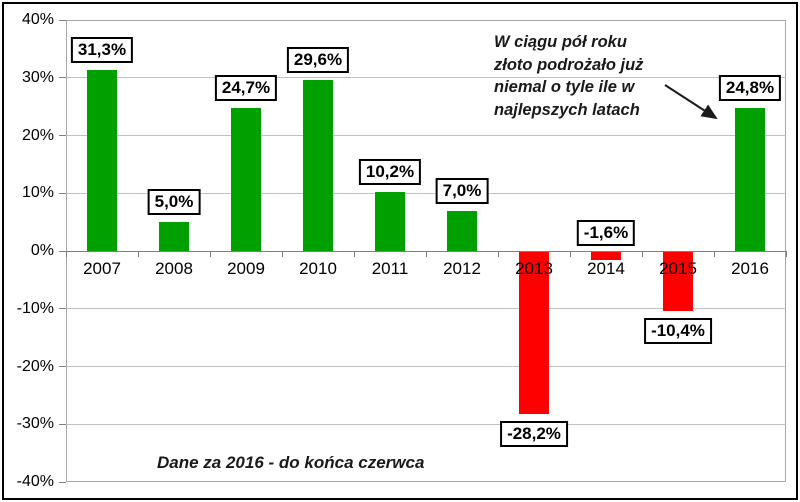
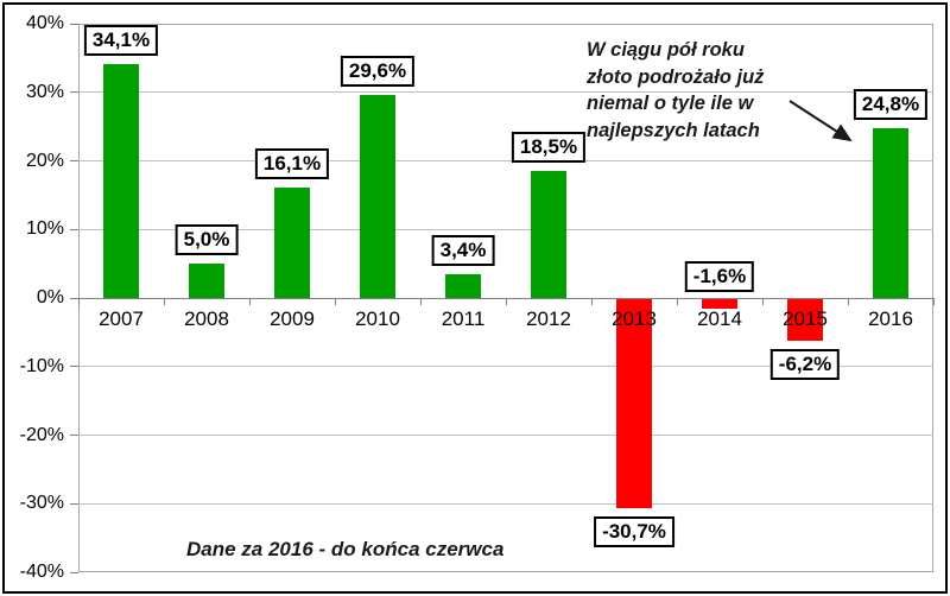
2007: 31,3% -> 34,1%
2009: 24,7% -> 16,1%
2011: 10,2% -> 3,4%
2012: 7,0% -> 18,5%
2013: -28,2% -> -30,7%
2015: -10,4% -> -6,2%
